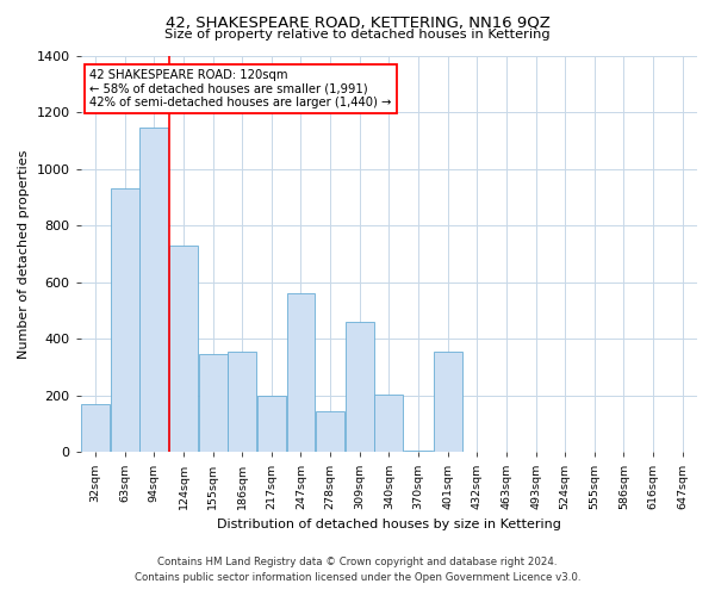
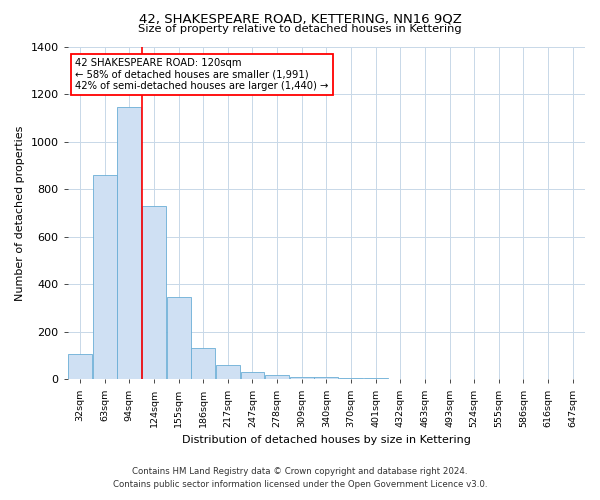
32sqm: 170 -> 105
63sqm: 930 -> 860
186sqm: 355 -> 130
217sqm: 200 -> 60
247sqm: 560 -> 30
278sqm: 145 -> 20
309sqm: 460 -> 10
340sqm: 205 -> 10
401sqm: 355 -> 5
